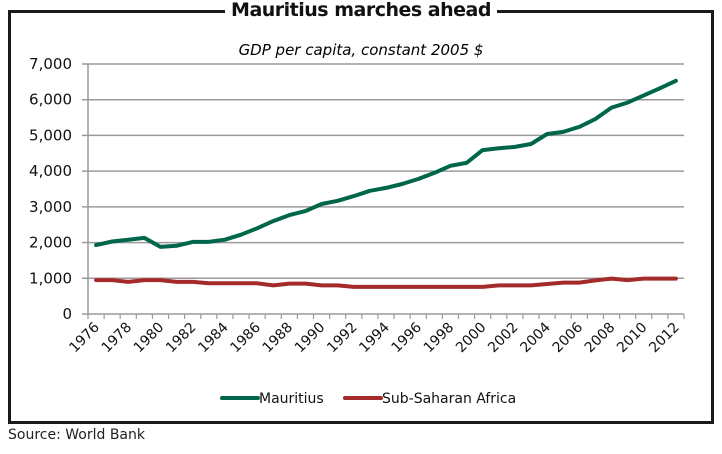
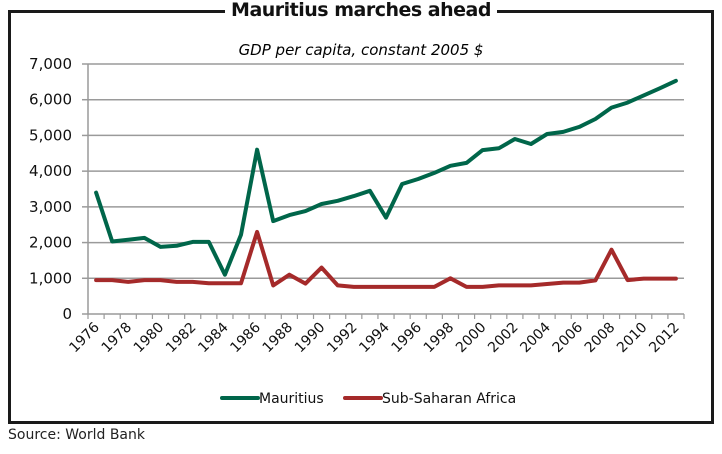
Mauritius/1976: 1900 -> 3400
Mauritius/1984: 2100 -> 1100
Mauritius/1986: 2400 -> 4600
Sub-Saharan Africa/1986: 900 -> 2300
Sub-Saharan Africa/1988: 800 -> 1100
Sub-Saharan Africa/1990: 800 -> 1300
Mauritius/1994: 3500 -> 2700
Sub-Saharan Africa/1998: 800 -> 1000
Mauritius/2002: 4700 -> 4900
Sub-Saharan Africa/2008: 1000 -> 1800
